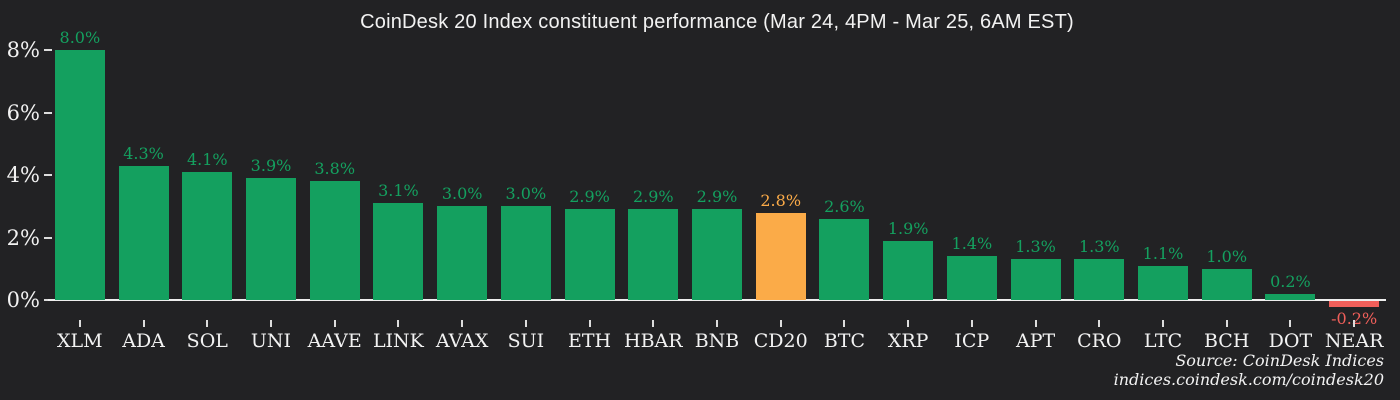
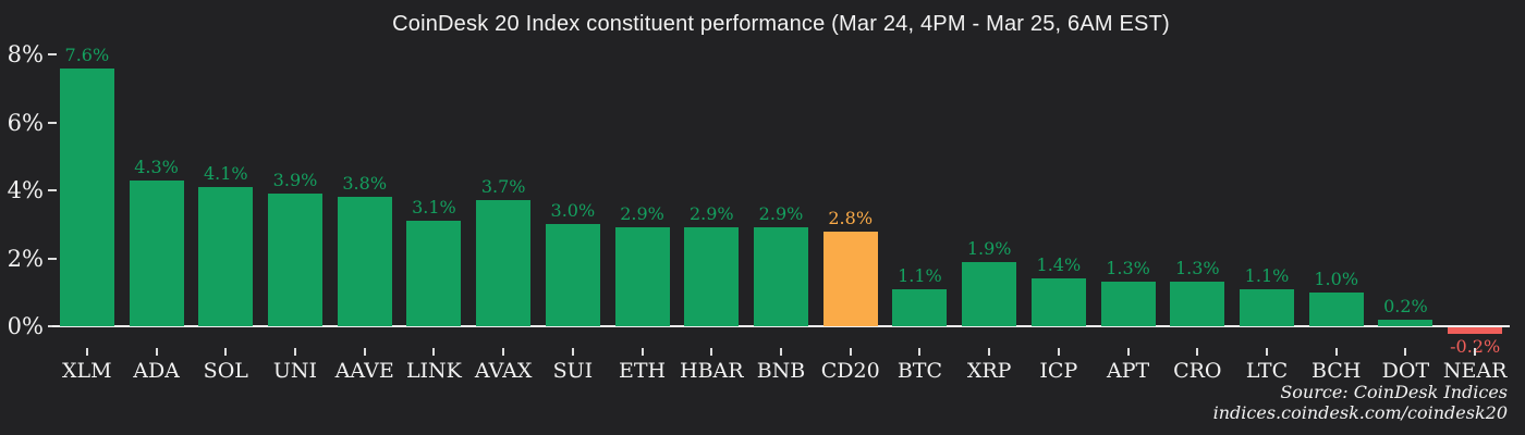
XLM: 8.0% -> 7.6%
AVAX: 3.0% -> 3.7%
BTC: 2.6% -> 1.1%
